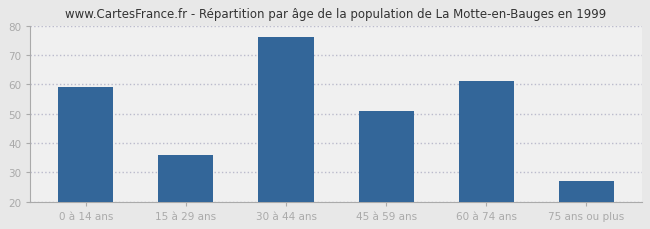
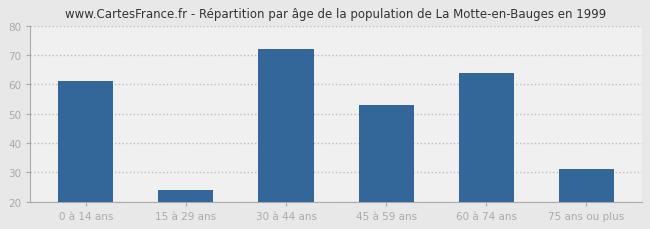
0 à 14 ans: 59 -> 61
15 à 29 ans: 36 -> 24
30 à 44 ans: 76 -> 72
45 à 59 ans: 51 -> 53
60 à 74 ans: 61 -> 64
75 ans ou plus: 27 -> 31
